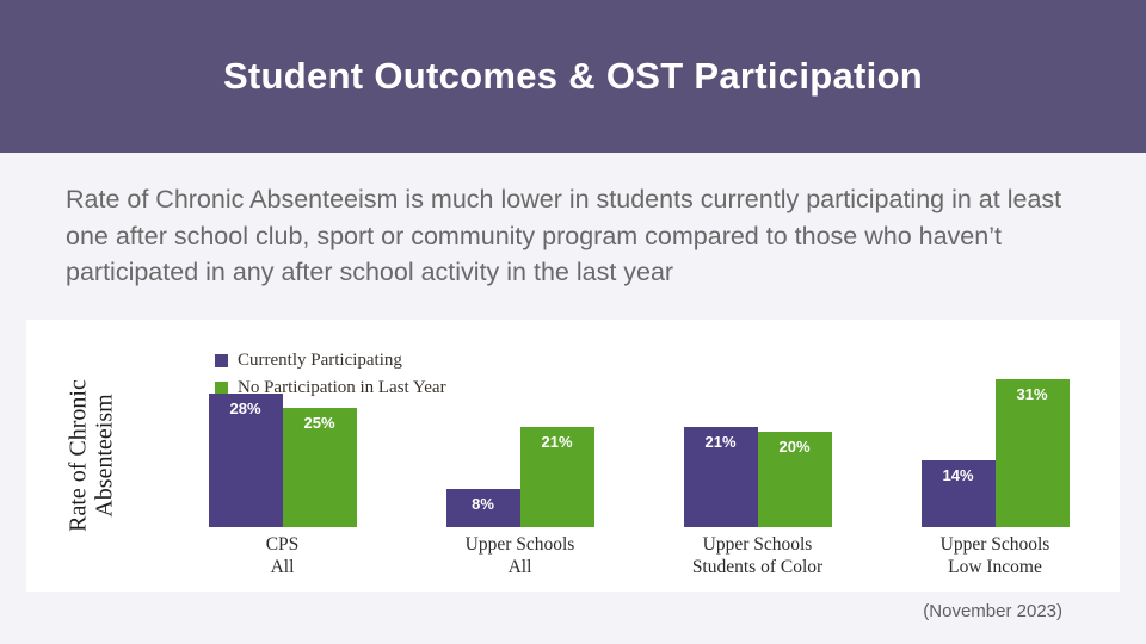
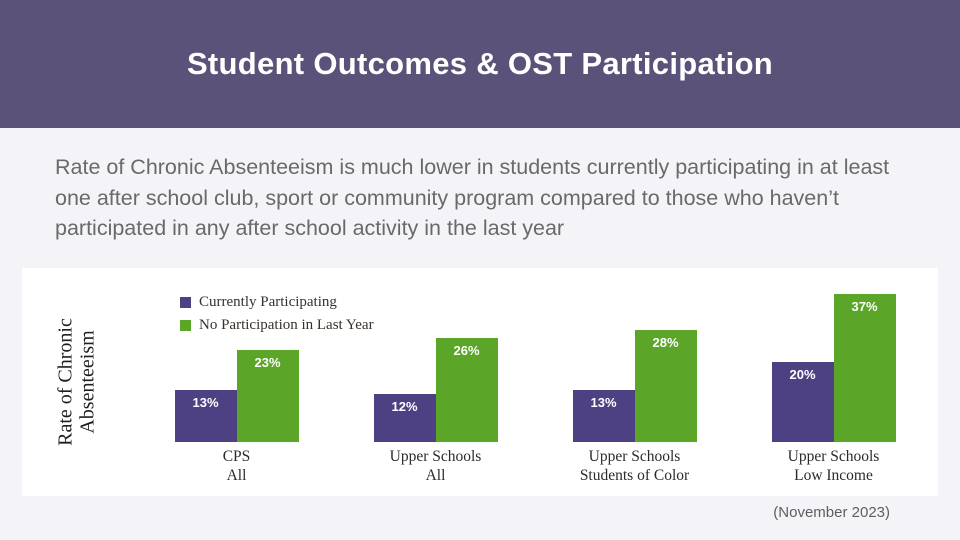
Currently Participating/CPS All: 28% -> 13%
No Participation in Last Year/CPS All: 25% -> 23%
Currently Participating/Upper Schools All: 8% -> 12%
No Participation in Last Year/Upper Schools All: 21% -> 26%
Currently Participating/Upper Schools Students of Color: 21% -> 13%
No Participation in Last Year/Upper Schools Students of Color: 20% -> 28%
Currently Participating/Upper Schools Low Income: 14% -> 20%
No Participation in Last Year/Upper Schools Low Income: 31% -> 37%
